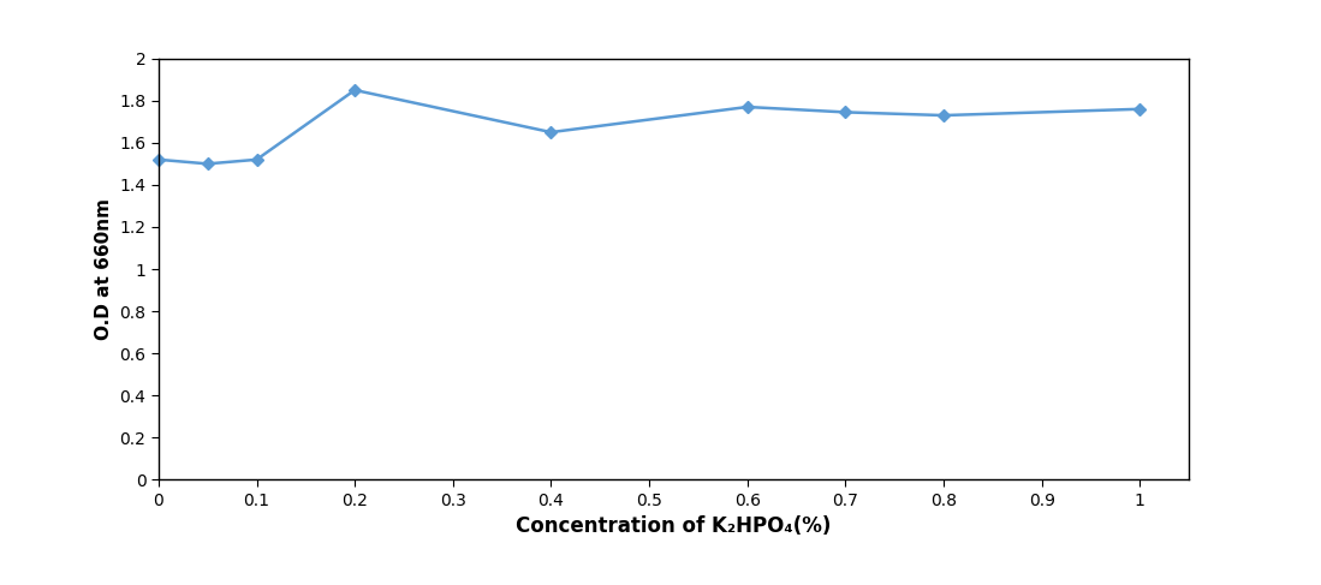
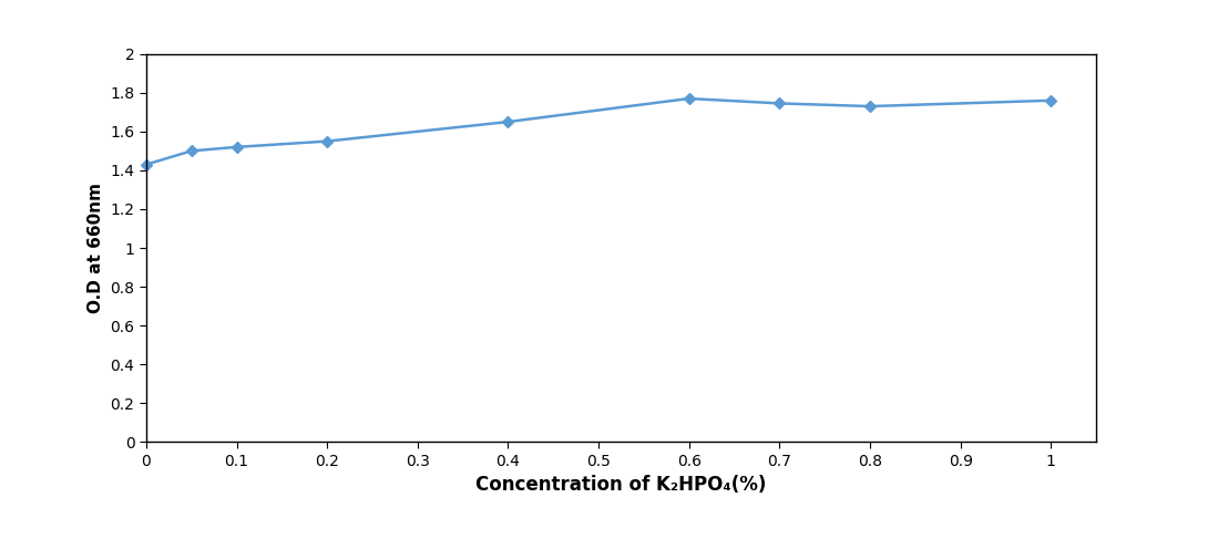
0: 1.52 -> 1.43
0.2: 1.85 -> 1.55
